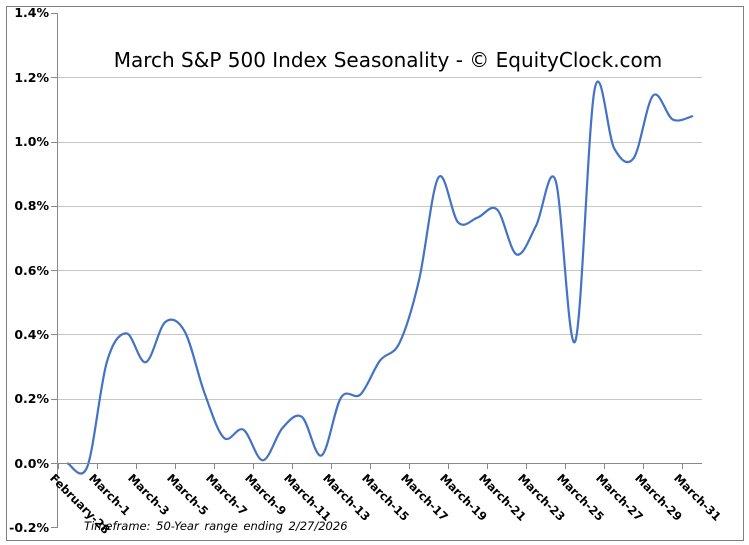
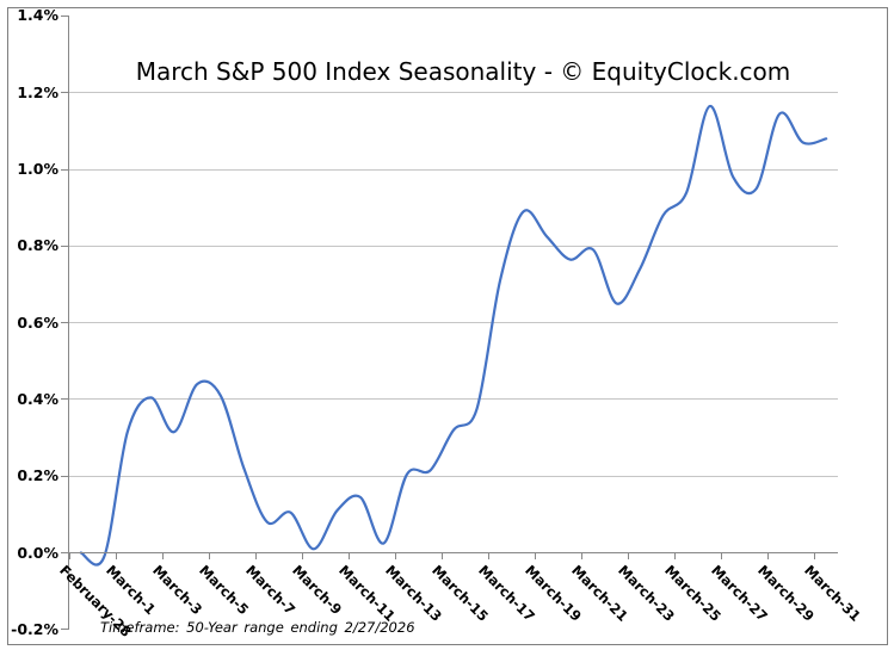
March-17: 0.57% -> 0.71%
March-19: 0.75% -> 0.82%
March-25: 0.38% -> 0.94%
